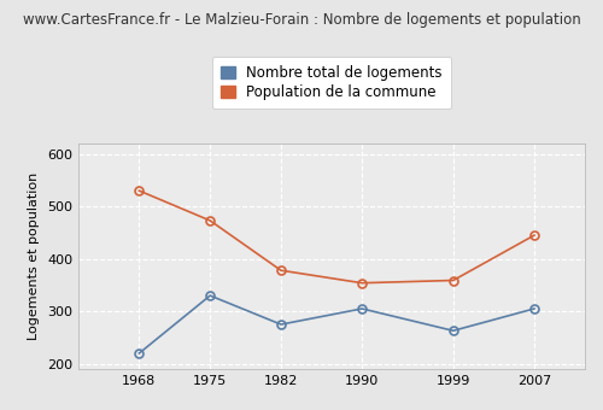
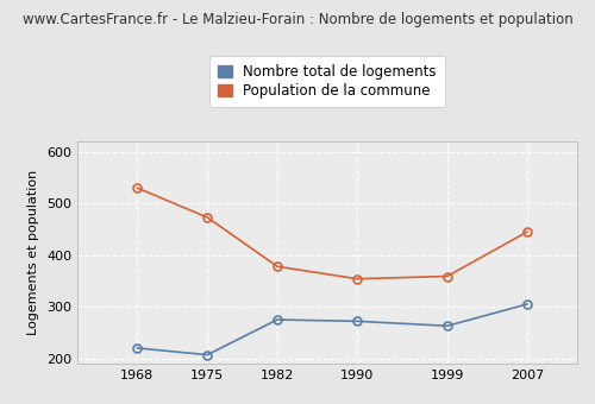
Nombre total de logements/1975: 330 -> 207
Nombre total de logements/1990: 305 -> 272
